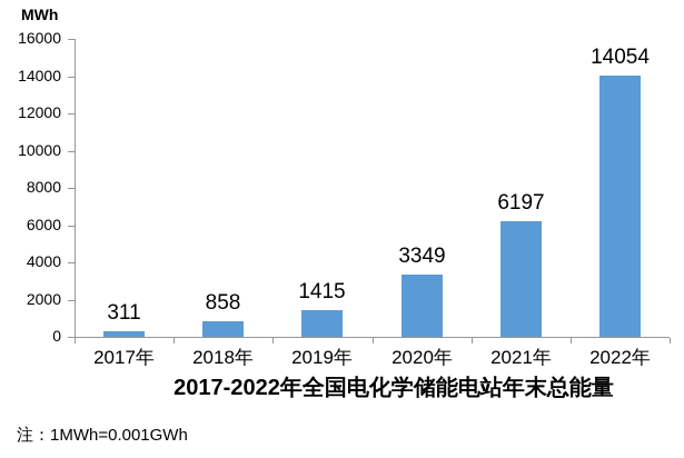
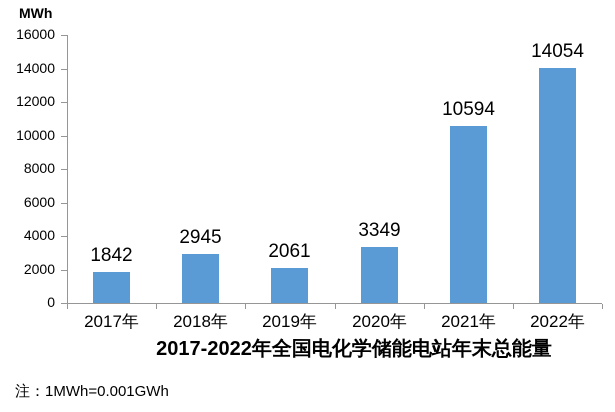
2017年: 311 -> 1842
2018年: 858 -> 2945
2019年: 1415 -> 2061
2021年: 6197 -> 10594
